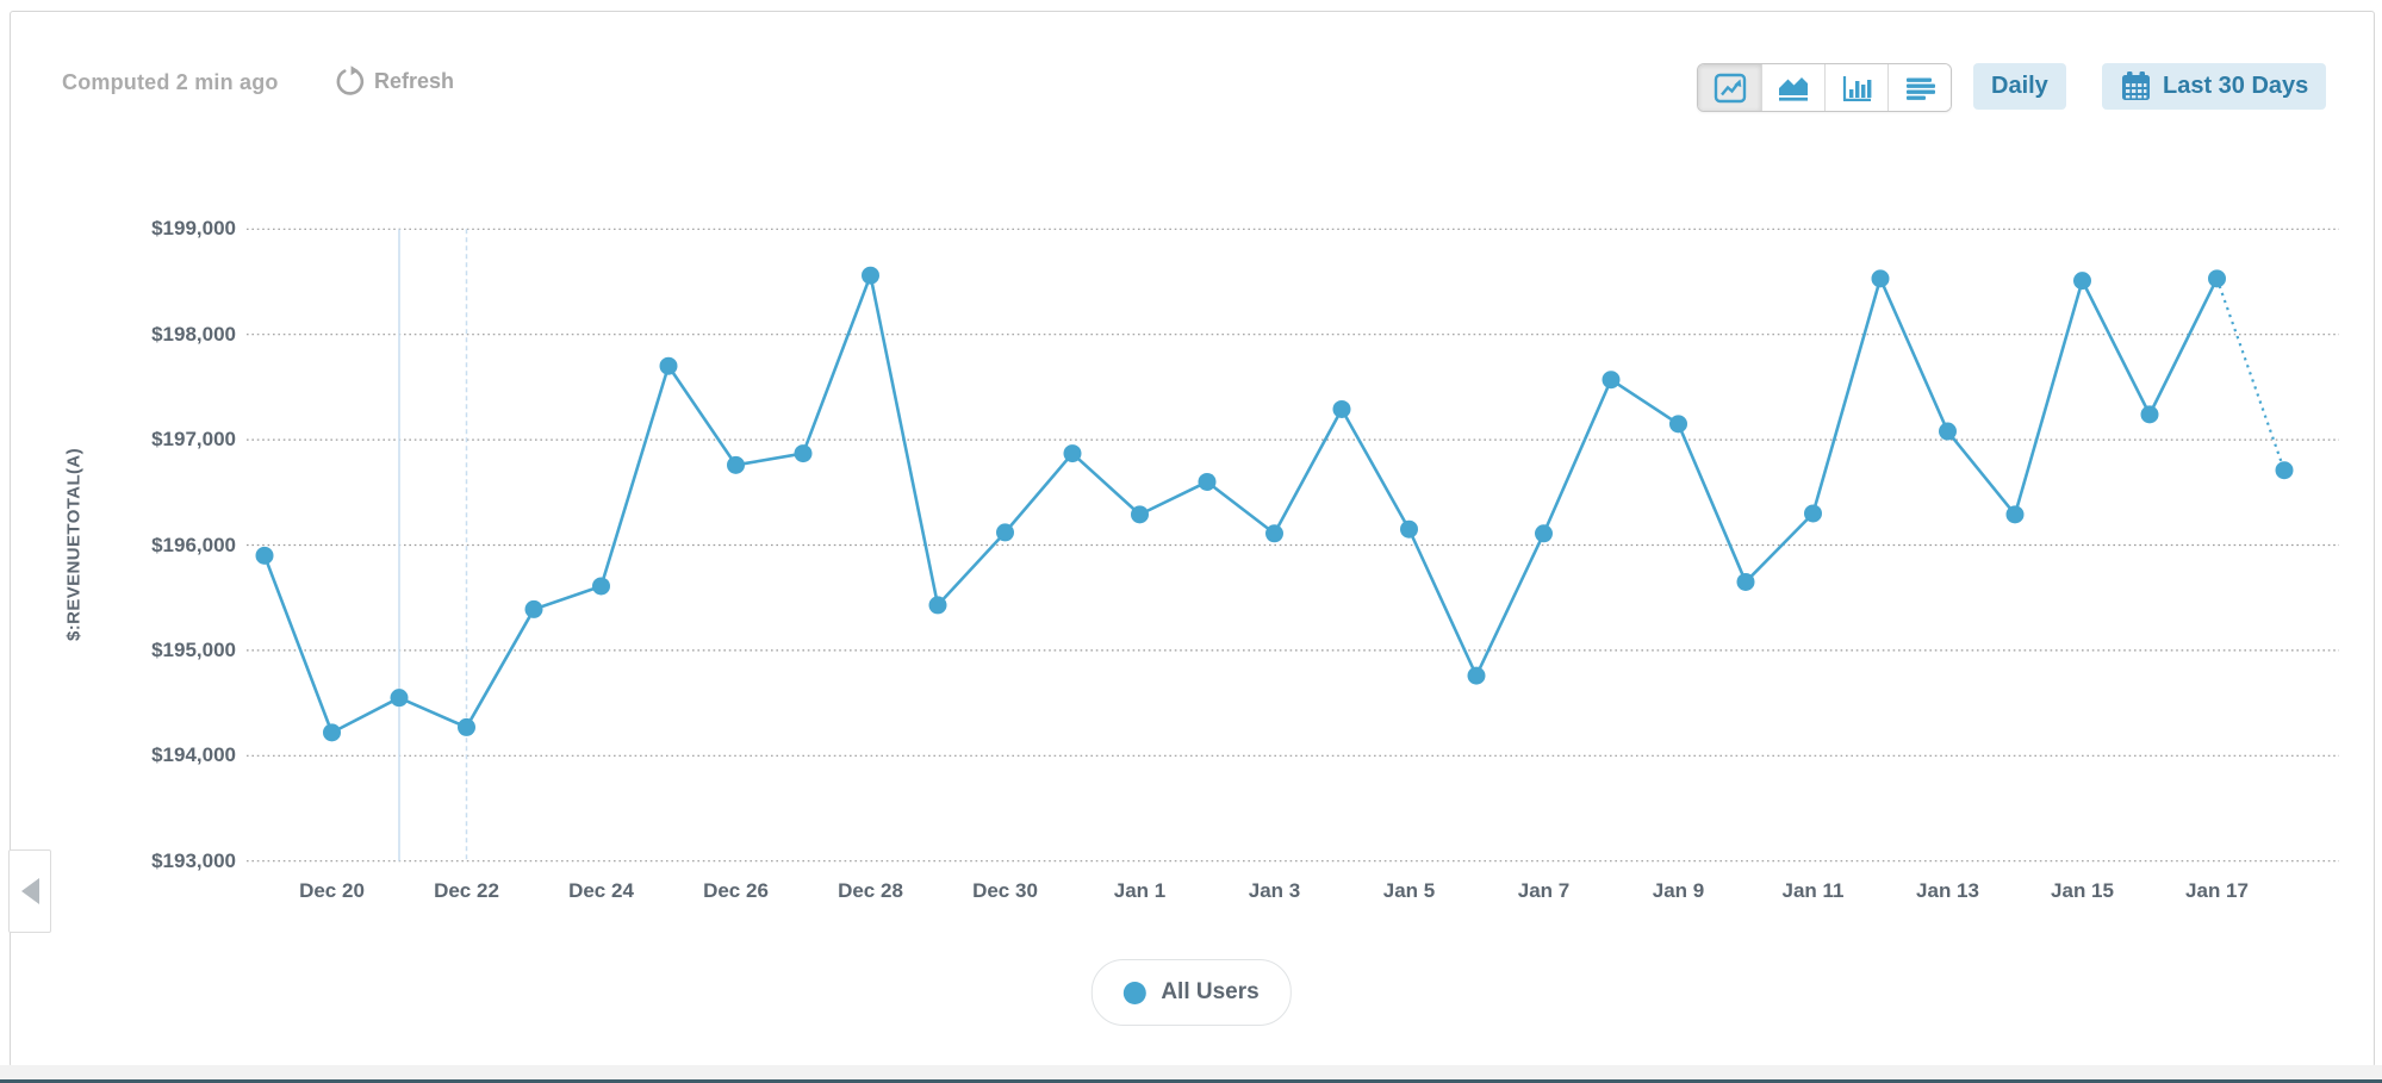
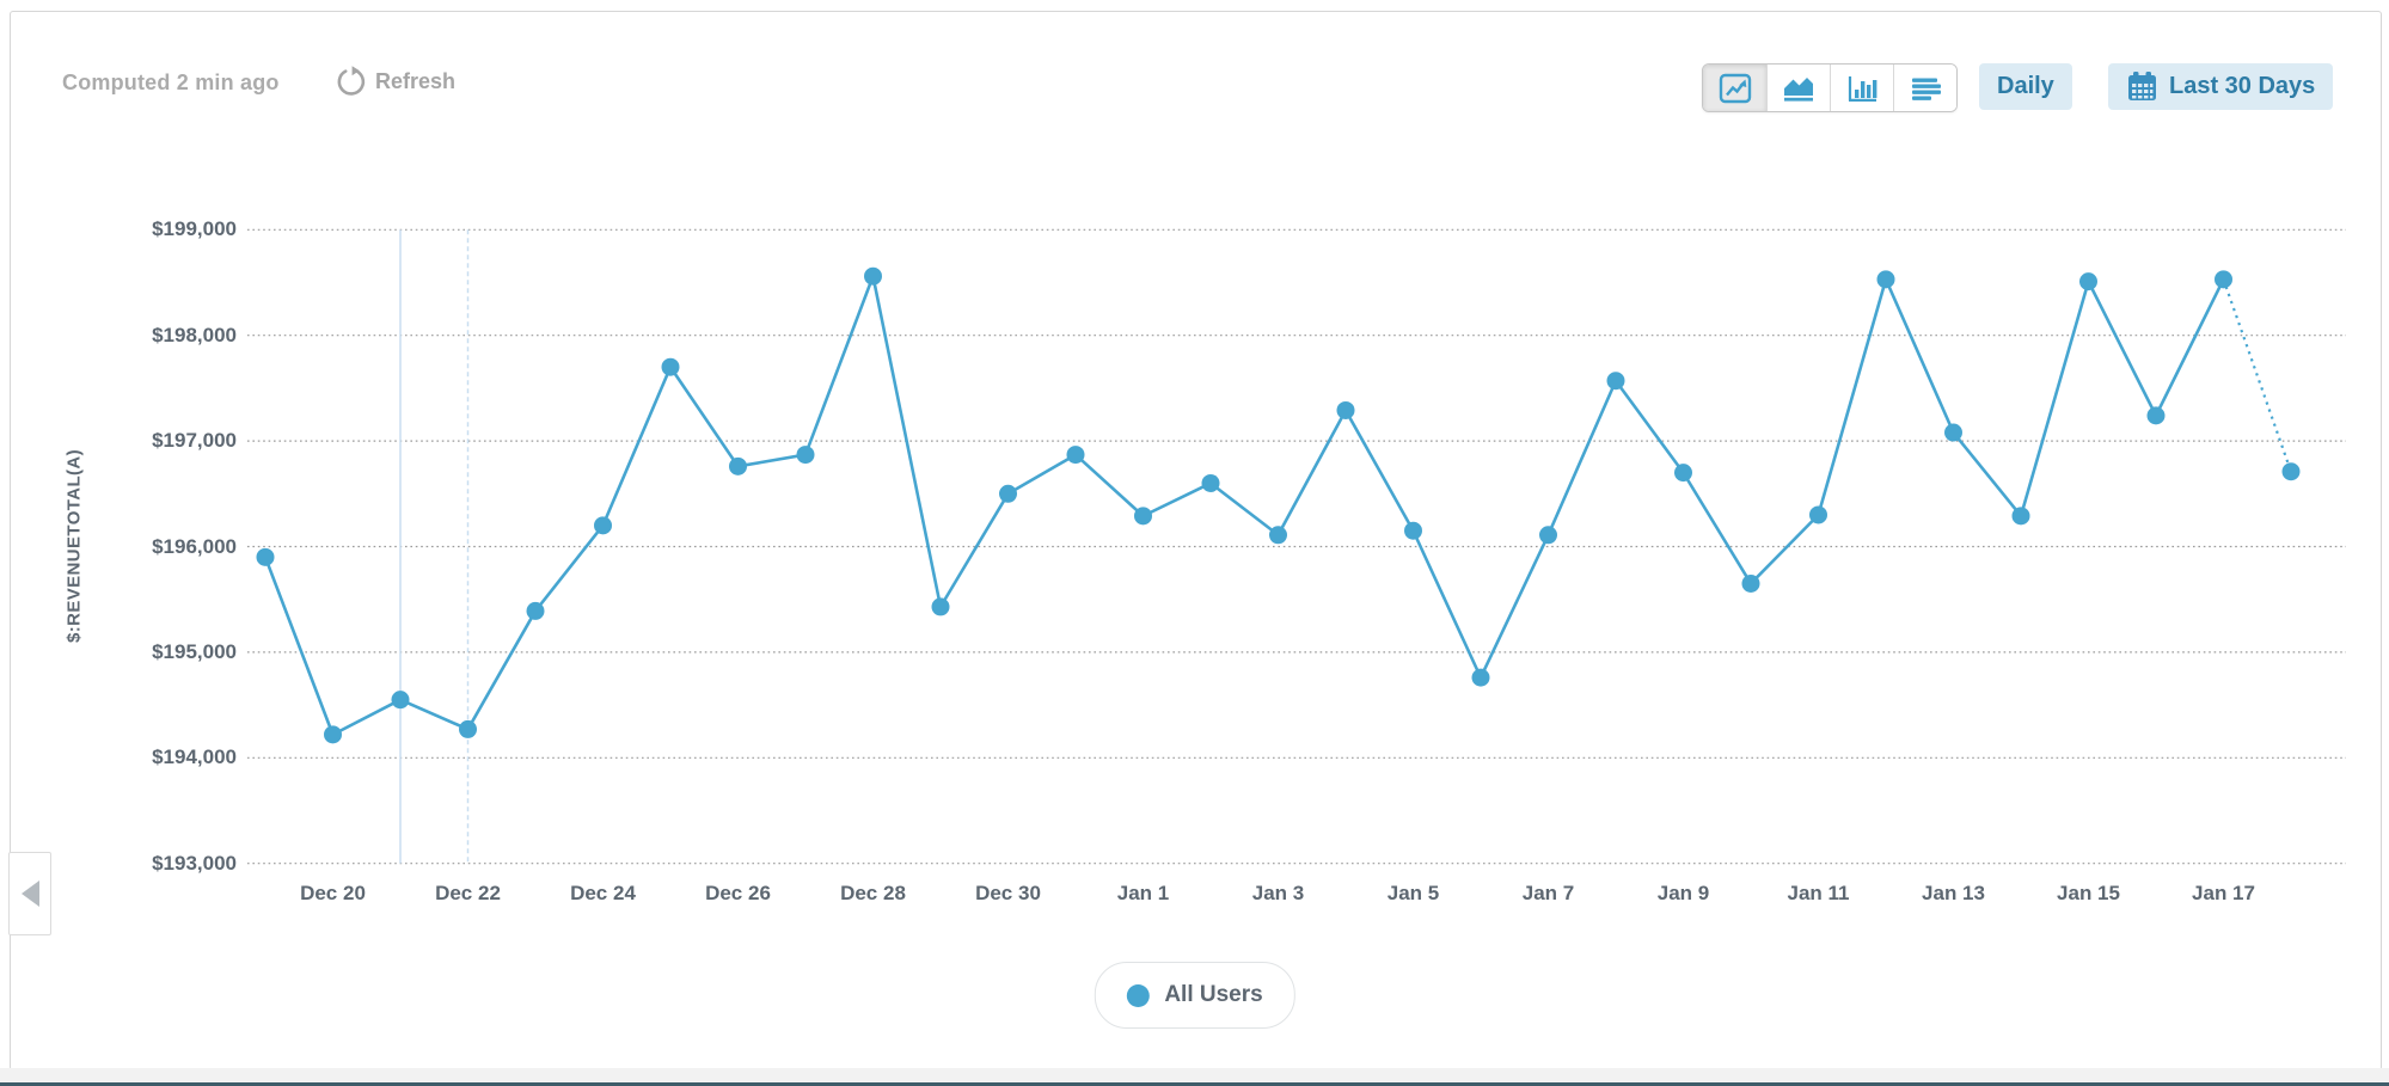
Dec 24: $195600 -> $196200
Dec 30: $196100 -> $196500
Jan 9: $197200 -> $196700
